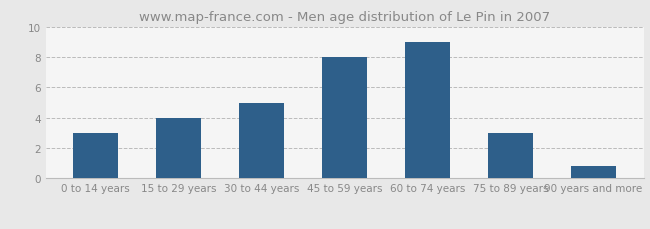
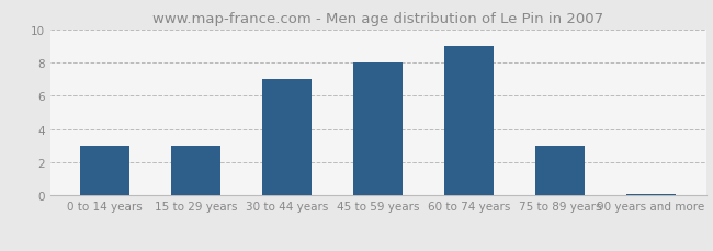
15 to 29 years: 4.0 -> 3.0
30 to 44 years: 5.0 -> 7.0
90 years and more: 0.8 -> 0.1
